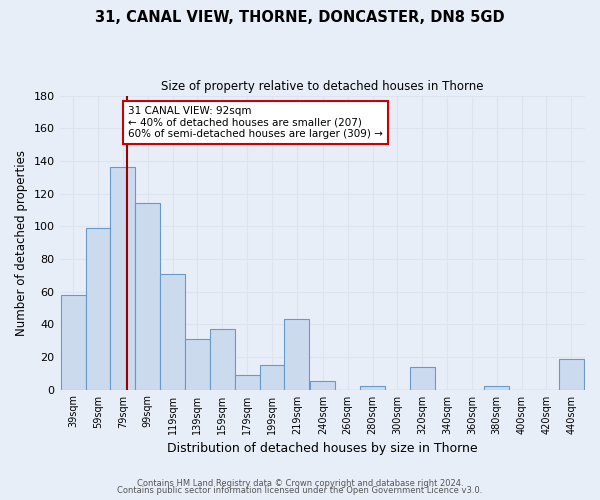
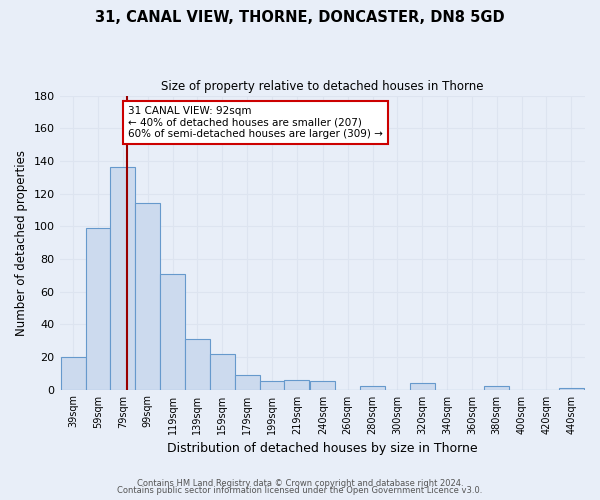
39sqm: 58 -> 20
159sqm: 37 -> 22
199sqm: 15 -> 5
219sqm: 43 -> 6
320sqm: 14 -> 4
440sqm: 19 -> 1
